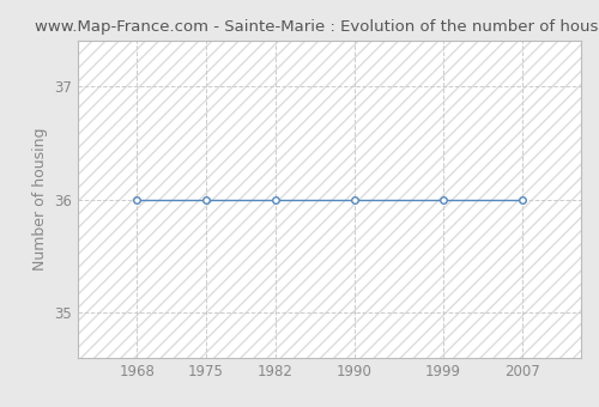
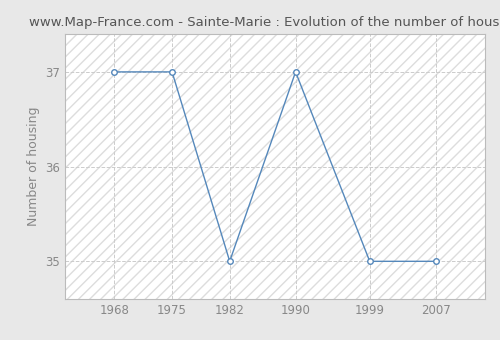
1968: 36 -> 37
1975: 36 -> 37
1982: 36 -> 35
1990: 36 -> 37
1999: 36 -> 35
2007: 36 -> 35
